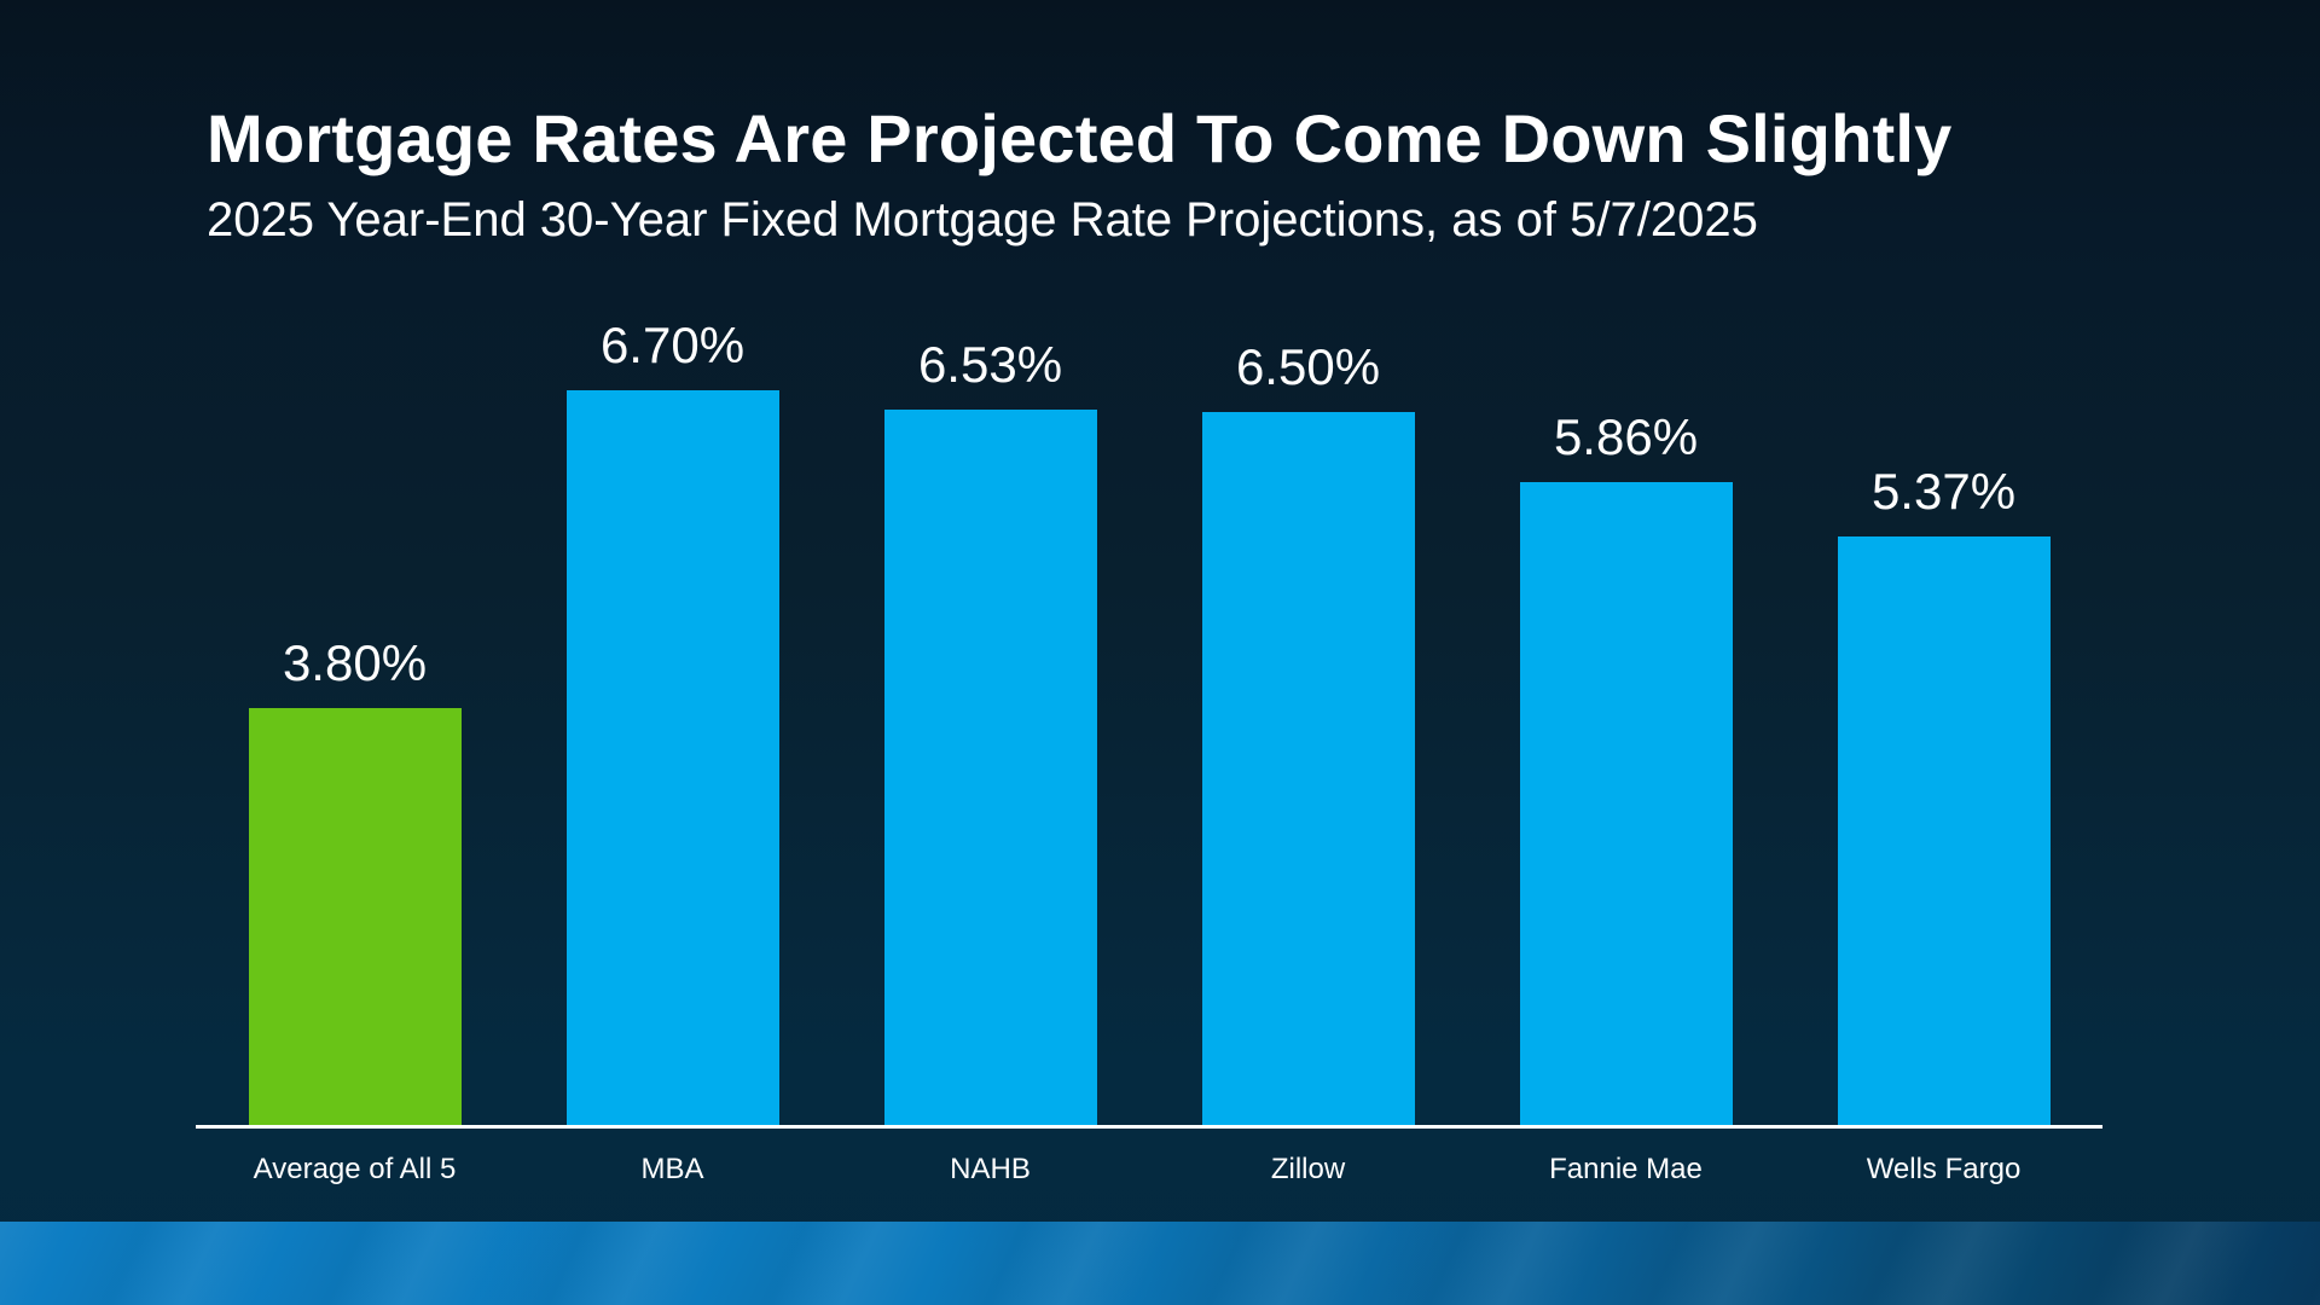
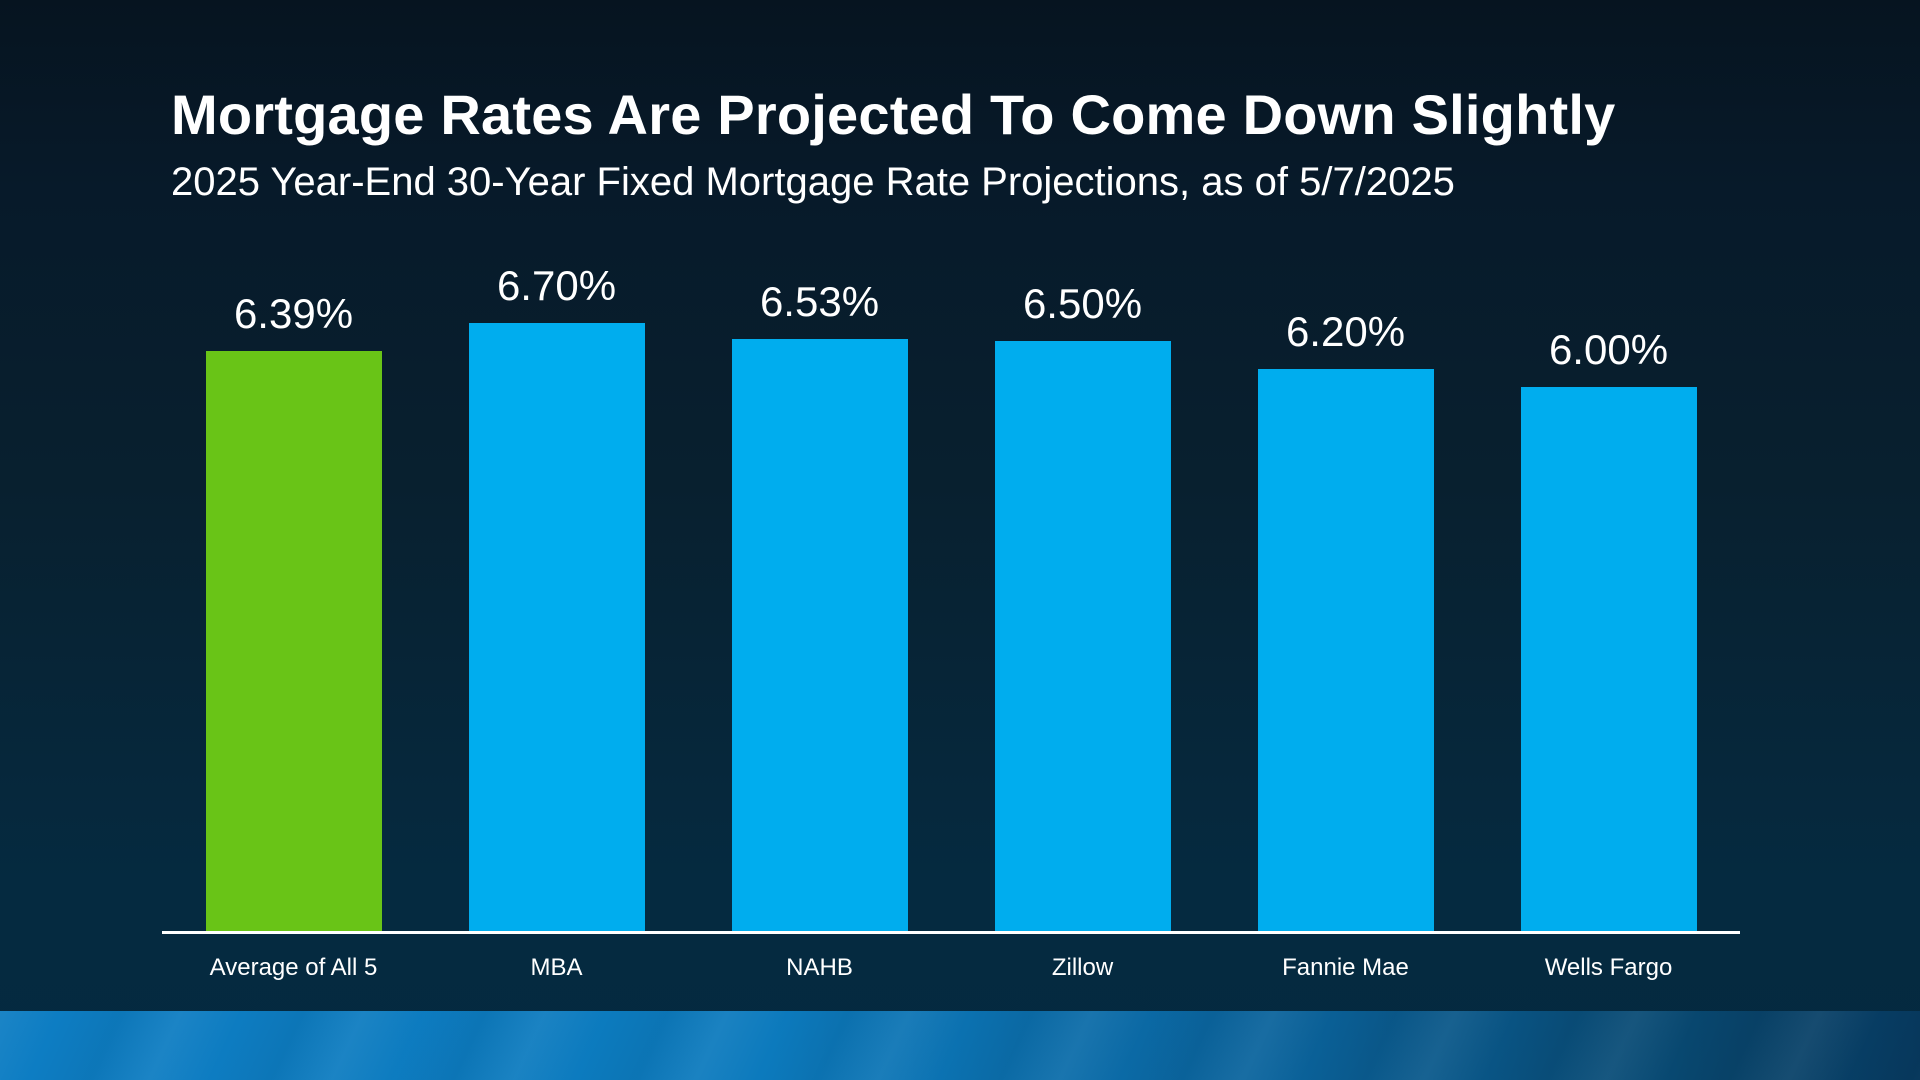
Average of All 5: 3.80% -> 6.39%
Fannie Mae: 5.86% -> 6.20%
Wells Fargo: 5.37% -> 6.00%
